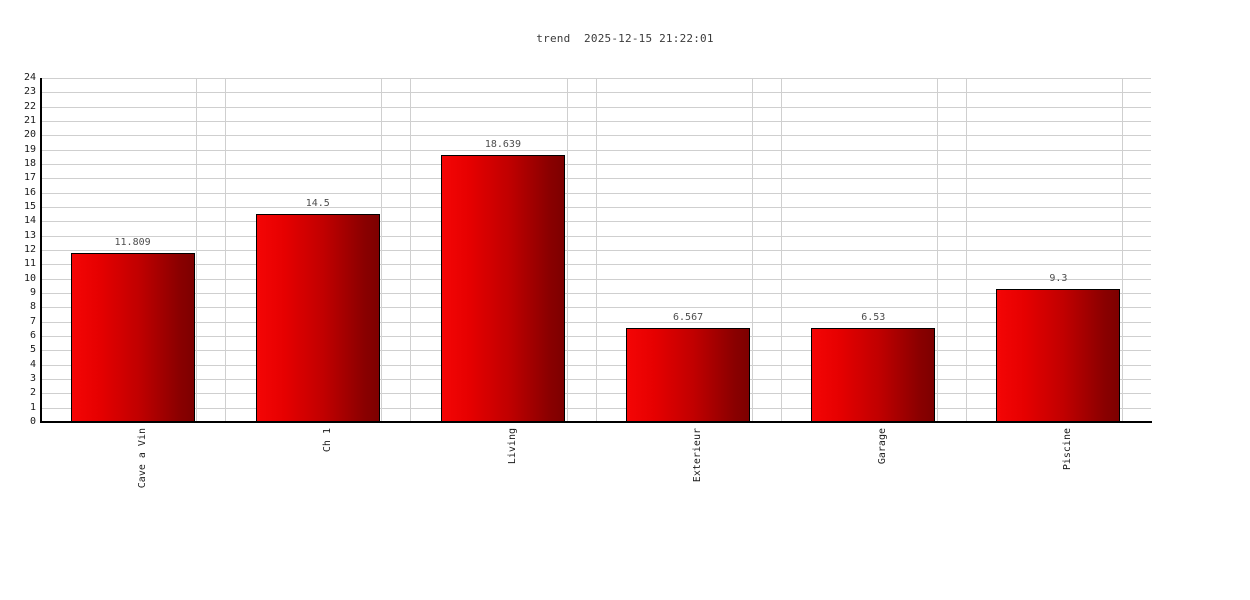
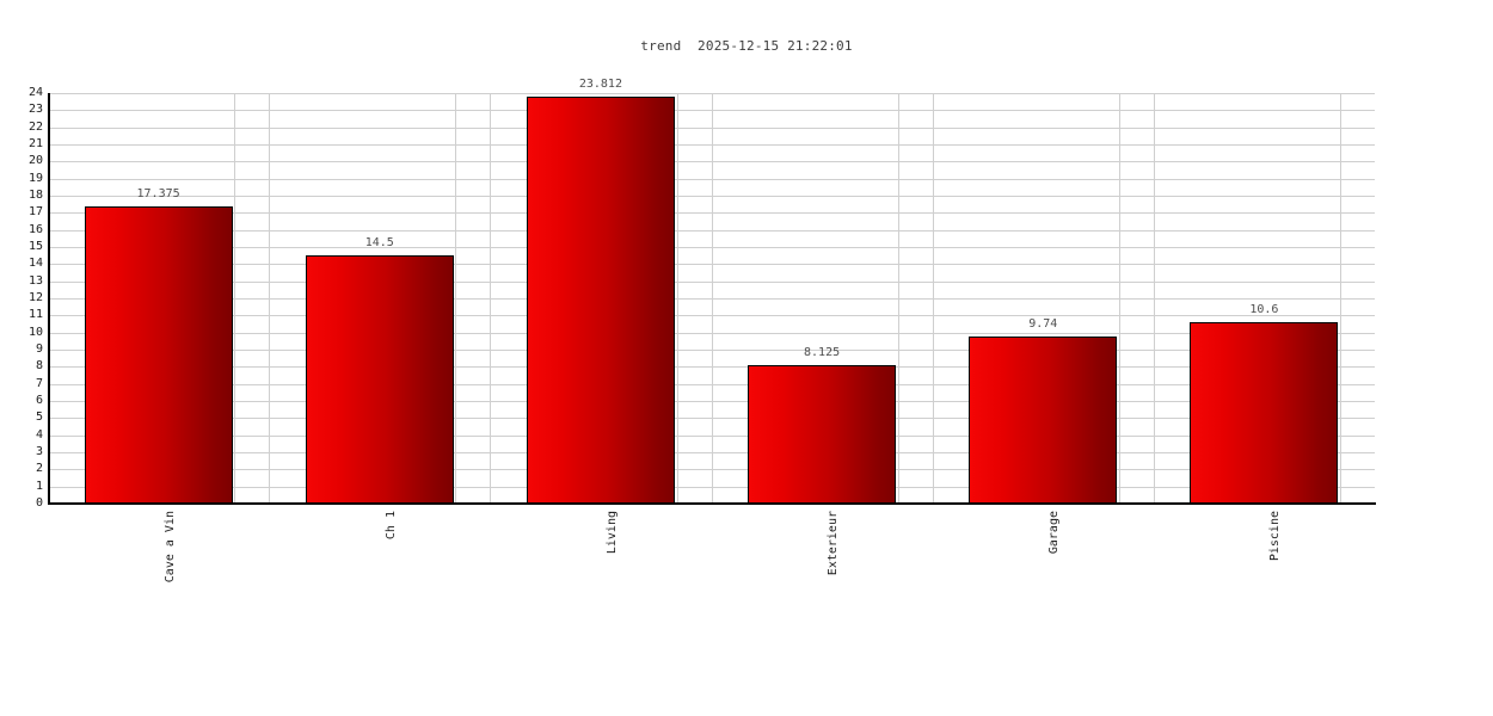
Cave a Vin: 11.809 -> 17.375
Living: 18.639 -> 23.812
Exterieur: 6.567 -> 8.125
Garage: 6.53 -> 9.74
Piscine: 9.3 -> 10.6
